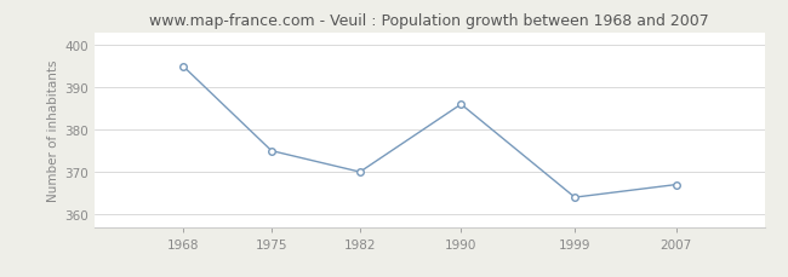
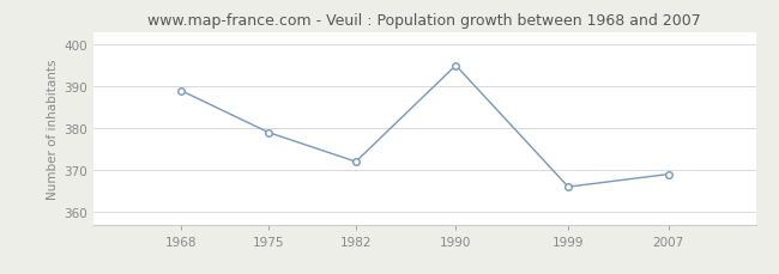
1968: 395 -> 389
1975: 375 -> 379
1982: 370 -> 372
1990: 386 -> 395
1999: 364 -> 366
2007: 367 -> 369
